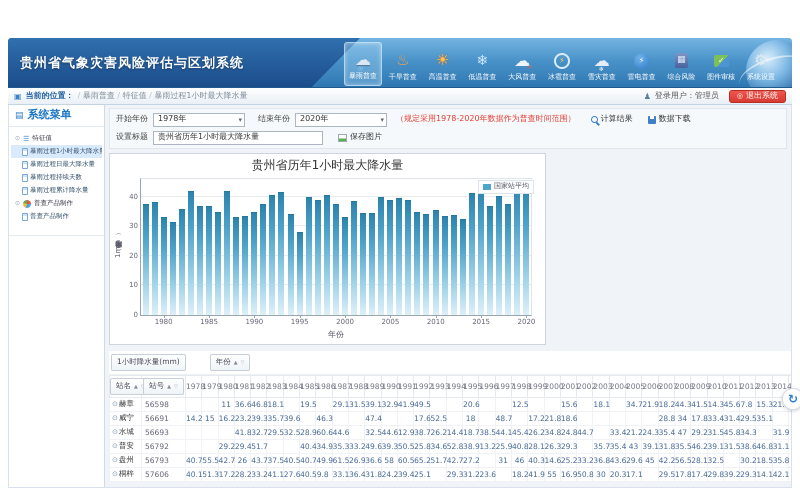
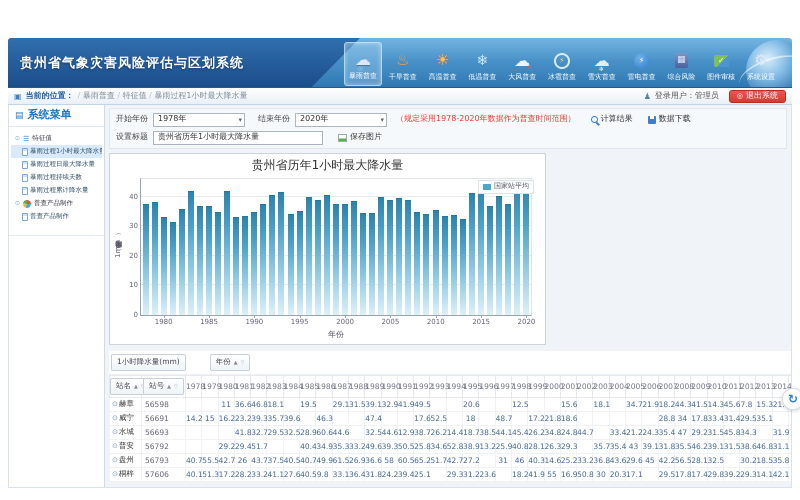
1995: 28 -> 35
2000: 33 -> 38
